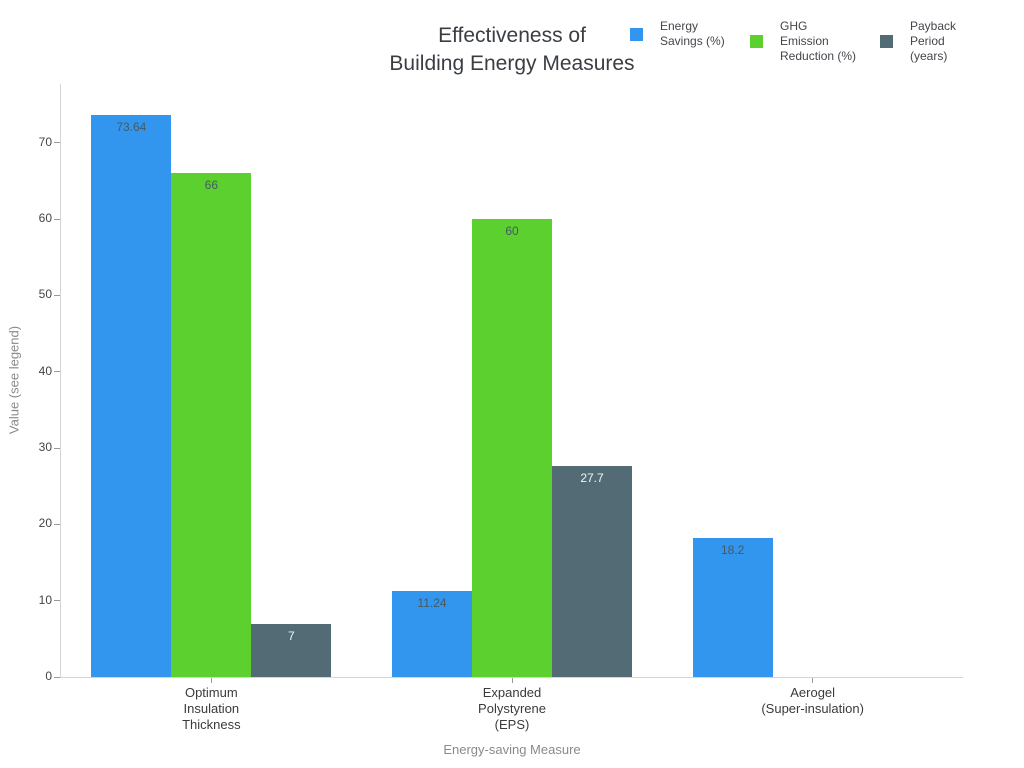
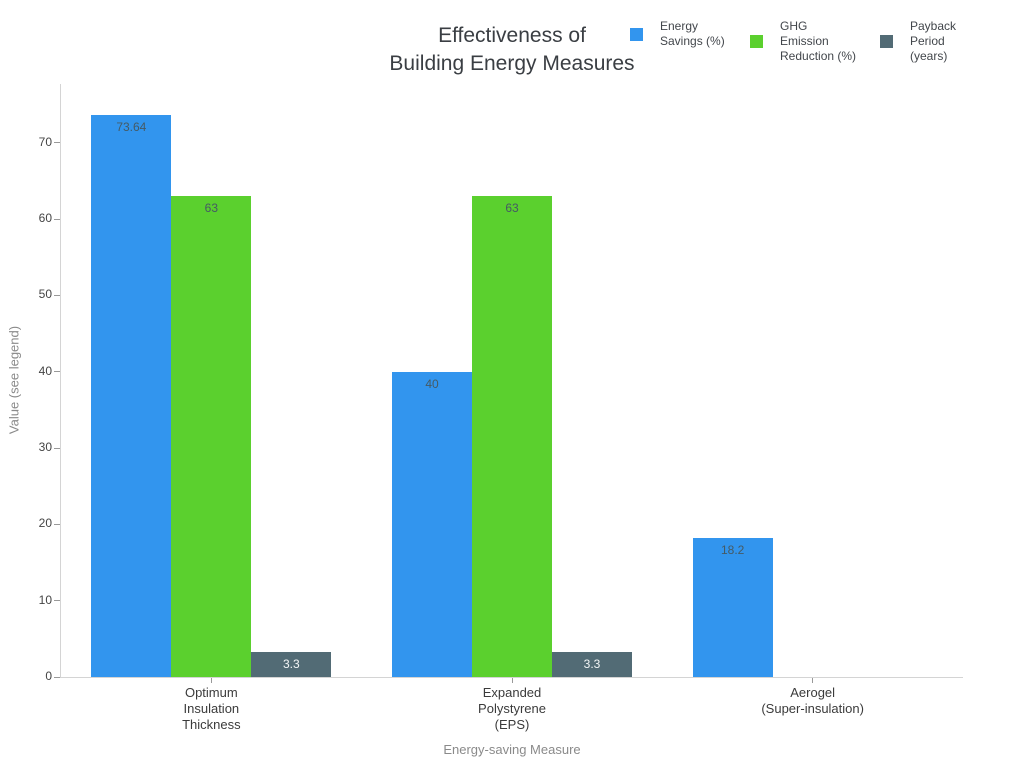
GHG Emission Reduction (%)/Optimum Insulation Thickness: 66 -> 63
Payback Period (years)/Optimum Insulation Thickness: 7 -> 3.3
Energy Savings (%)/Expanded Polystyrene (EPS): 11.24 -> 40
GHG Emission Reduction (%)/Expanded Polystyrene (EPS): 60 -> 63
Payback Period (years)/Expanded Polystyrene (EPS): 27.7 -> 3.3
